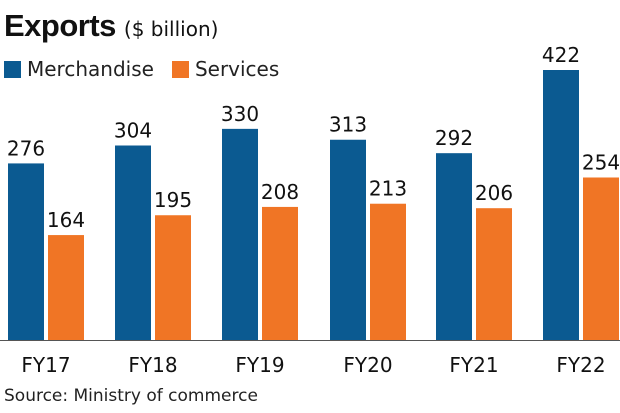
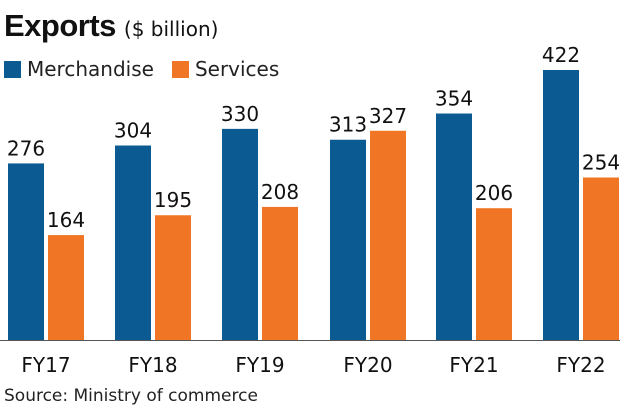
Services/FY20: 213 -> 327
Merchandise/FY21: 292 -> 354
